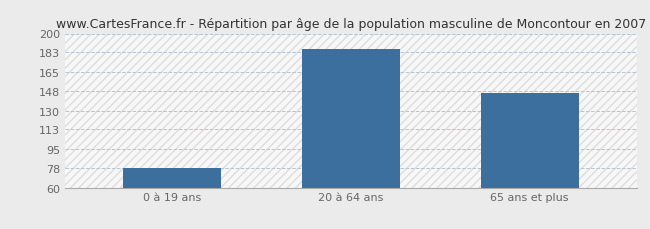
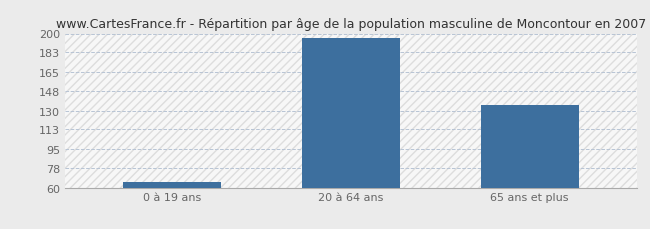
0 à 19 ans: 78 -> 65
20 à 64 ans: 186 -> 196
65 ans et plus: 146 -> 135
